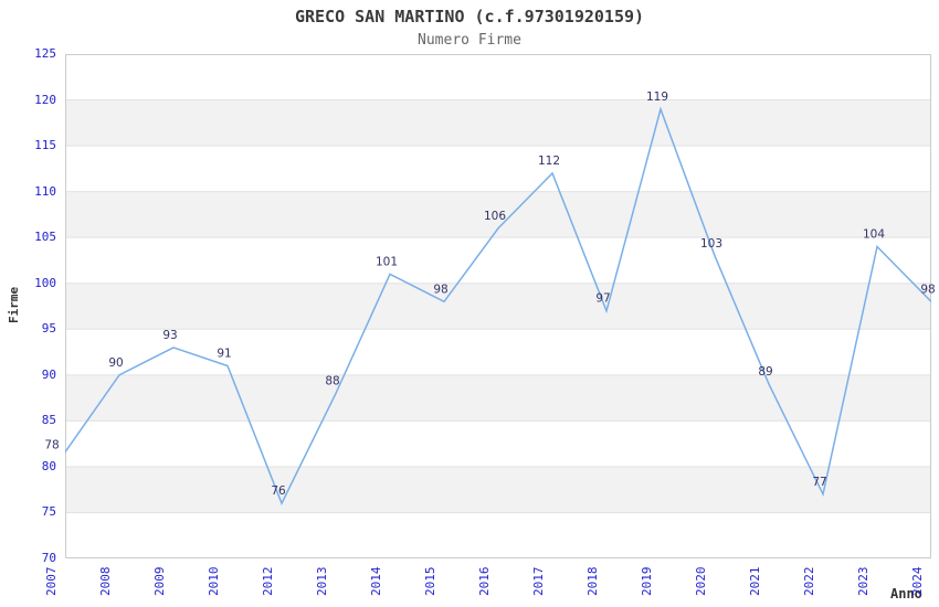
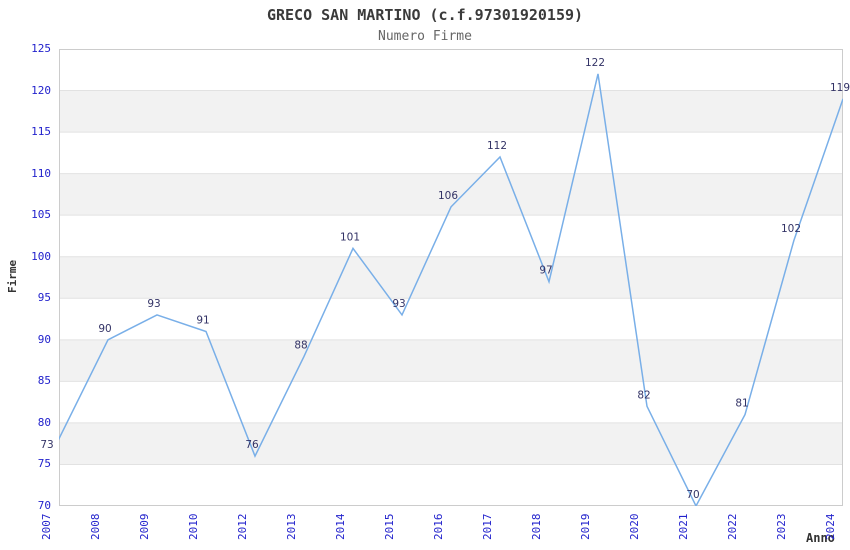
2007: 78 -> 73
2015: 98 -> 93
2019: 119 -> 122
2020: 103 -> 82
2021: 89 -> 70
2022: 77 -> 81
2023: 104 -> 102
2024: 98 -> 119
